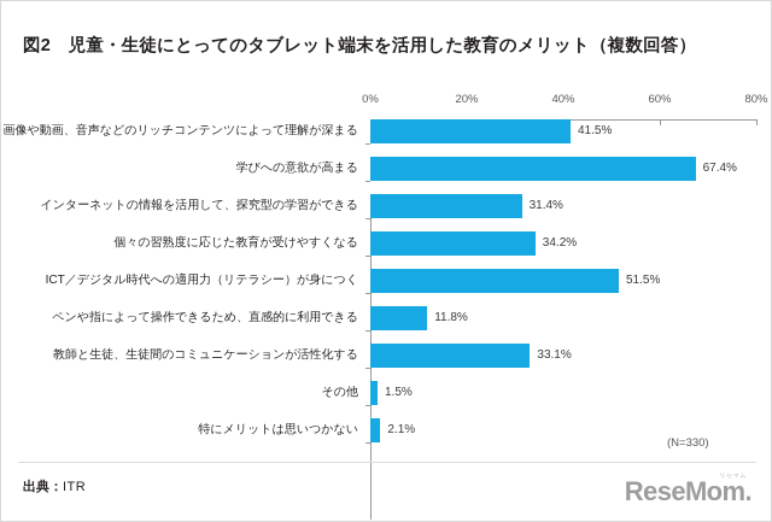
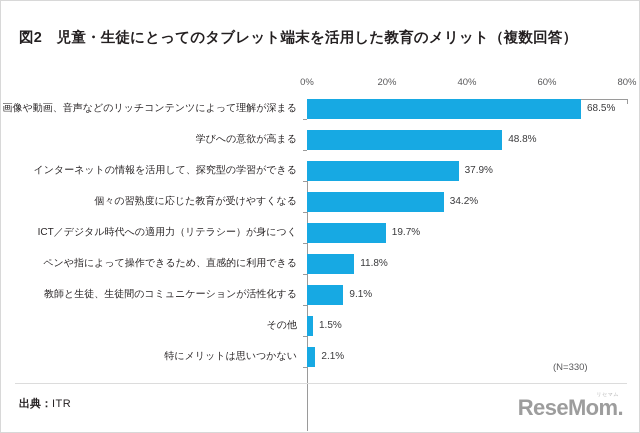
画像や動画、音声などのリッチコンテンツによって理解が深まる: 41.5% -> 68.5%
学びへの意欲が高まる: 67.4% -> 48.8%
インターネットの情報を活用して、探究型の学習ができる: 31.4% -> 37.9%
ICT／デジタル時代への適用力（リテラシー）が身につく: 51.5% -> 19.7%
教師と生徒、生徒間のコミュニケーションが活性化する: 33.1% -> 9.1%
